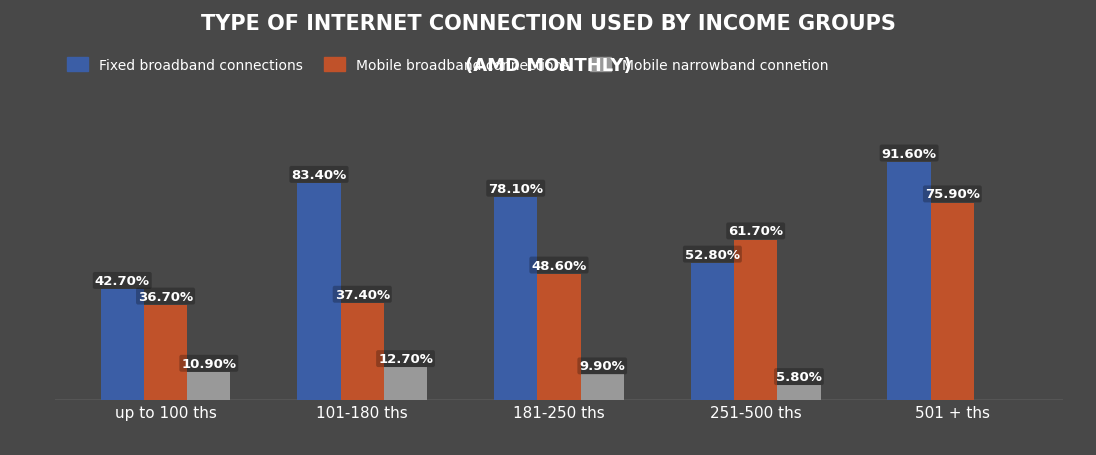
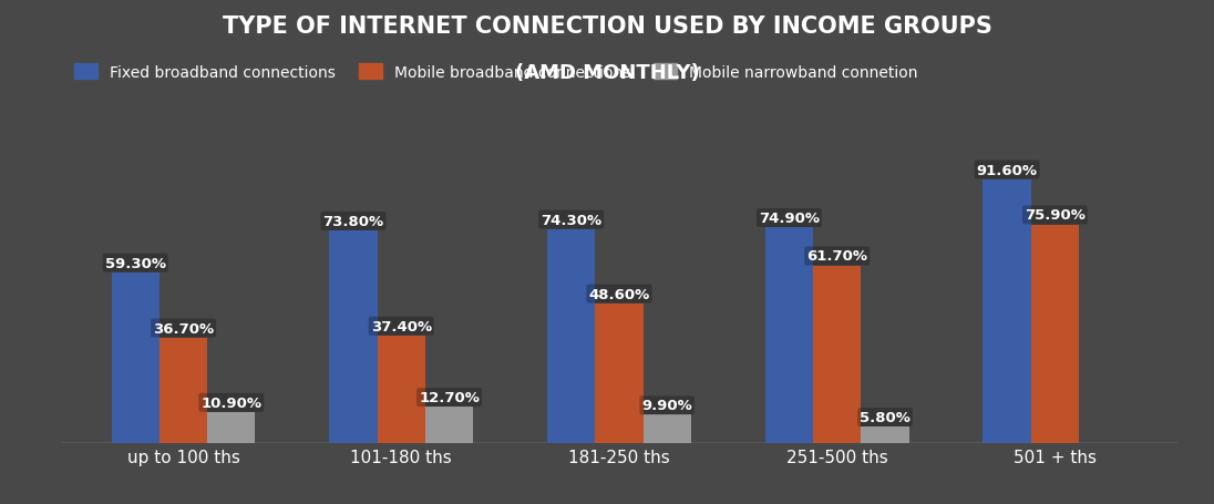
Fixed broadband connections/up to 100 ths: 42.70% -> 59.30%
Fixed broadband connections/101-180 ths: 83.40% -> 73.80%
Fixed broadband connections/181-250 ths: 78.10% -> 74.30%
Fixed broadband connections/251-500 ths: 52.80% -> 74.90%
